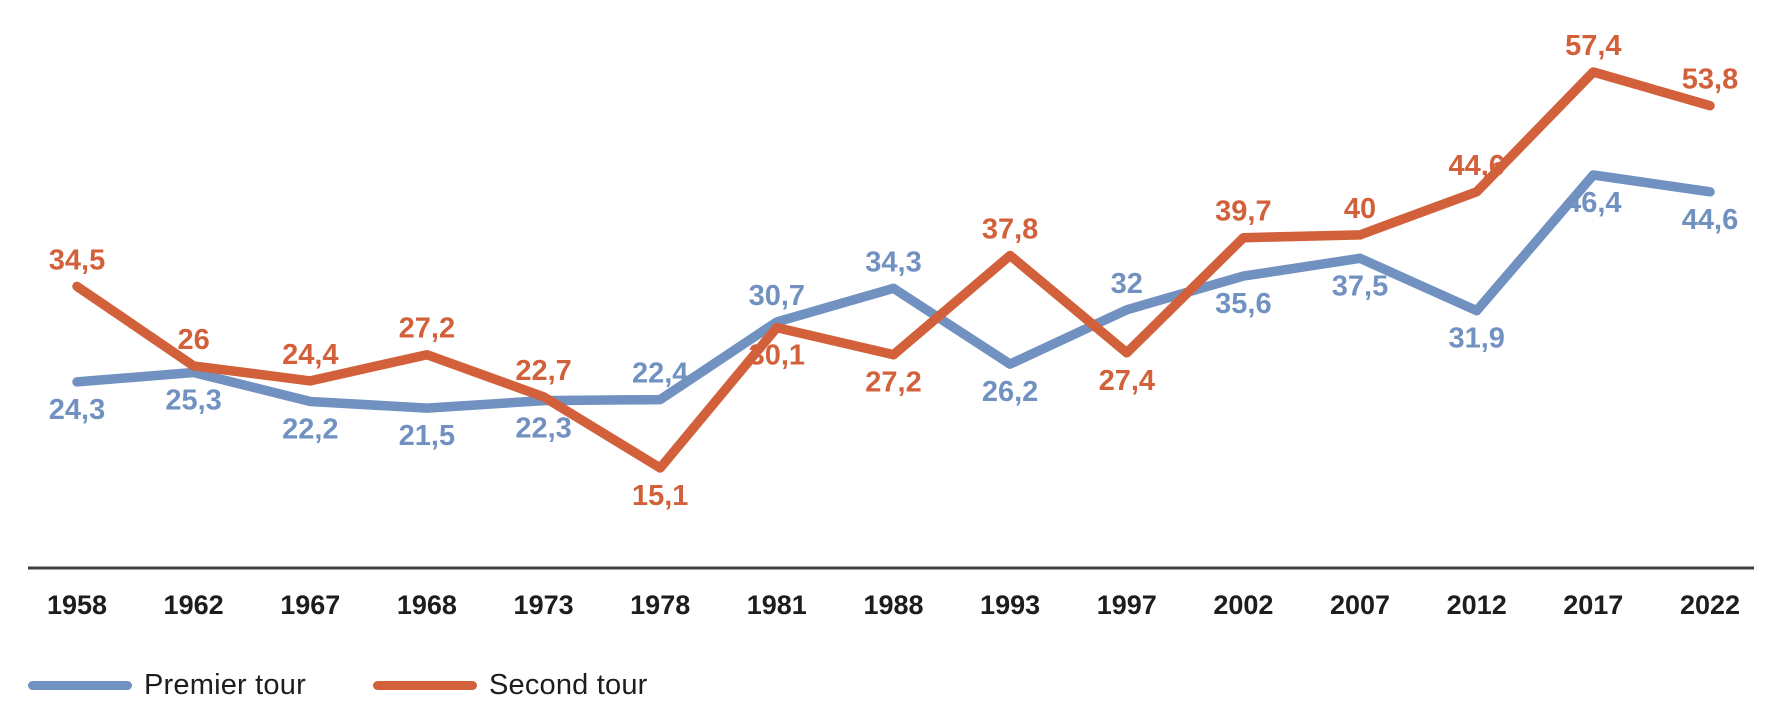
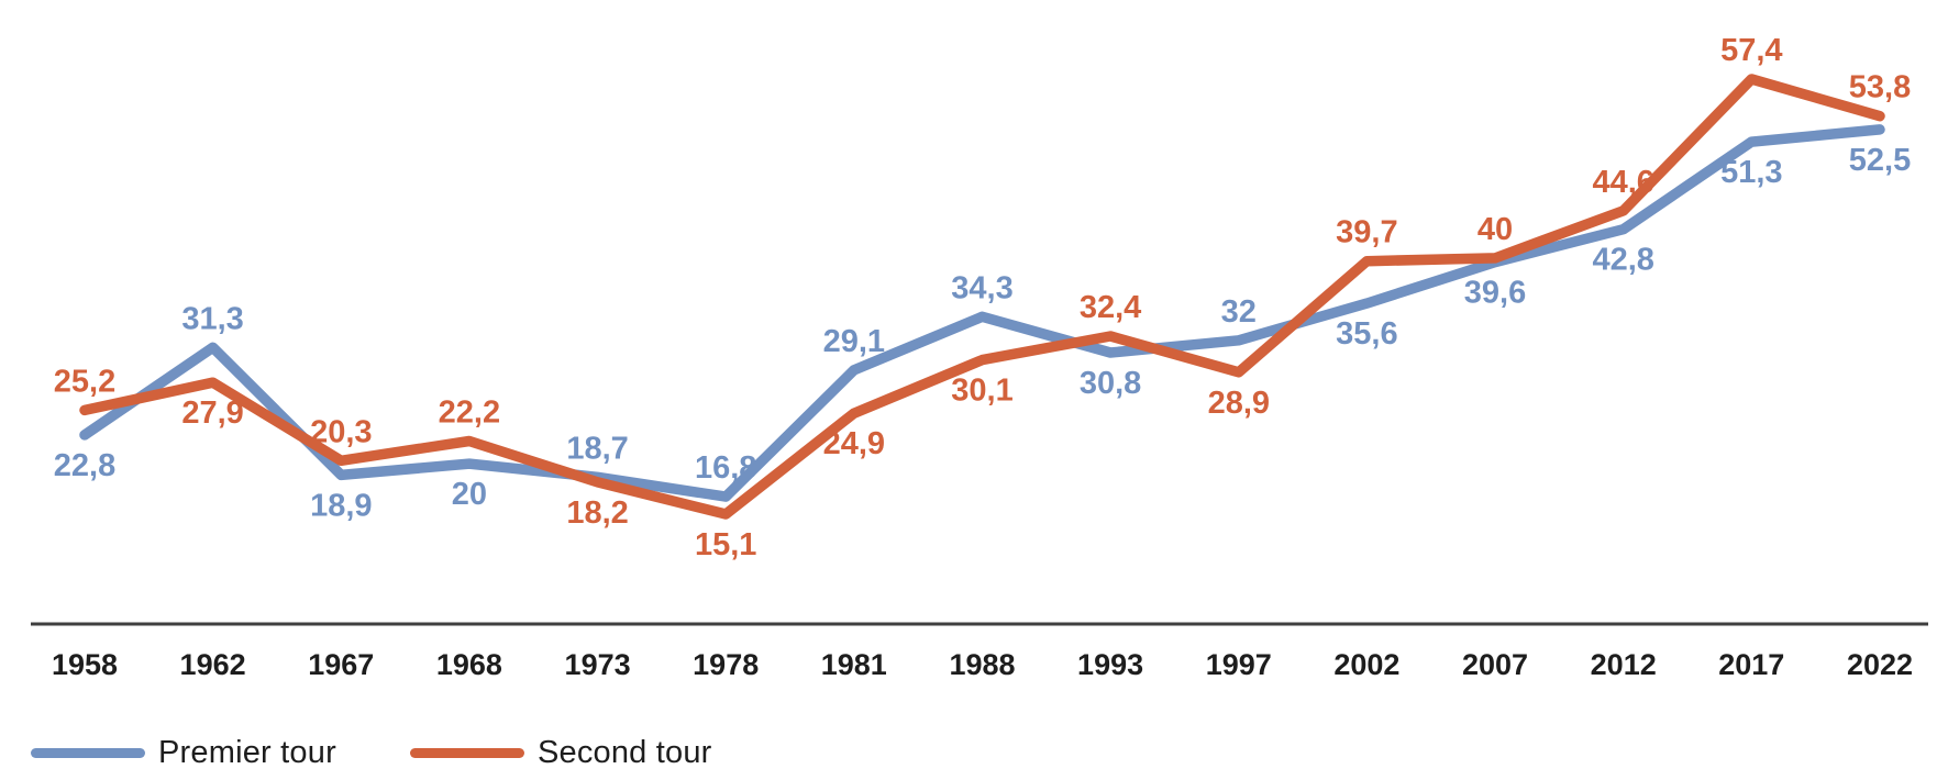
Premier tour/1958: 24,3 -> 22,8
Second tour/1958: 34,5 -> 25,2
Premier tour/1962: 25,3 -> 31,3
Second tour/1962: 26 -> 27,9
Premier tour/1967: 22,2 -> 18,9
Second tour/1967: 24,4 -> 20,3
Premier tour/1968: 21,5 -> 20
Second tour/1968: 27,2 -> 22,2
Premier tour/1973: 22,3 -> 18,7
Second tour/1973: 22,7 -> 18,2
Premier tour/1978: 22,4 -> 16,8
Premier tour/1981: 30,7 -> 29,1
Second tour/1981: 30,1 -> 24,9
Second tour/1988: 27,2 -> 30,1
Premier tour/1993: 26,2 -> 30,8
Second tour/1993: 37,8 -> 32,4
Second tour/1997: 27,4 -> 28,9
Premier tour/2007: 37,5 -> 39,6
Premier tour/2012: 31,9 -> 42,8
Premier tour/2017: 46,4 -> 51,3
Premier tour/2022: 44,6 -> 52,5
